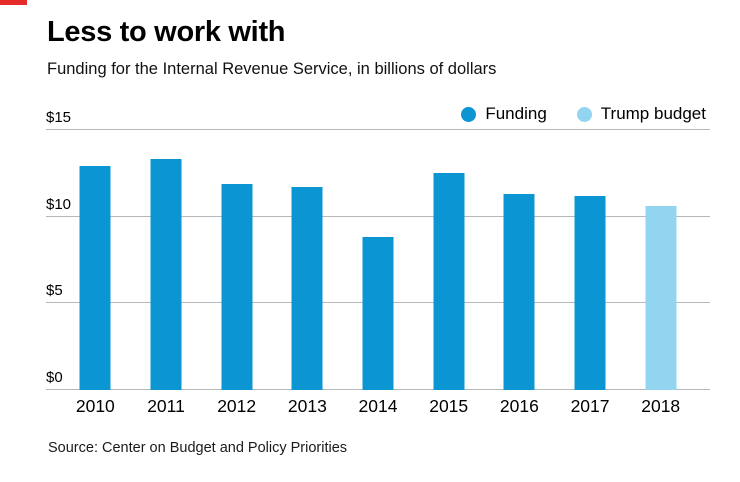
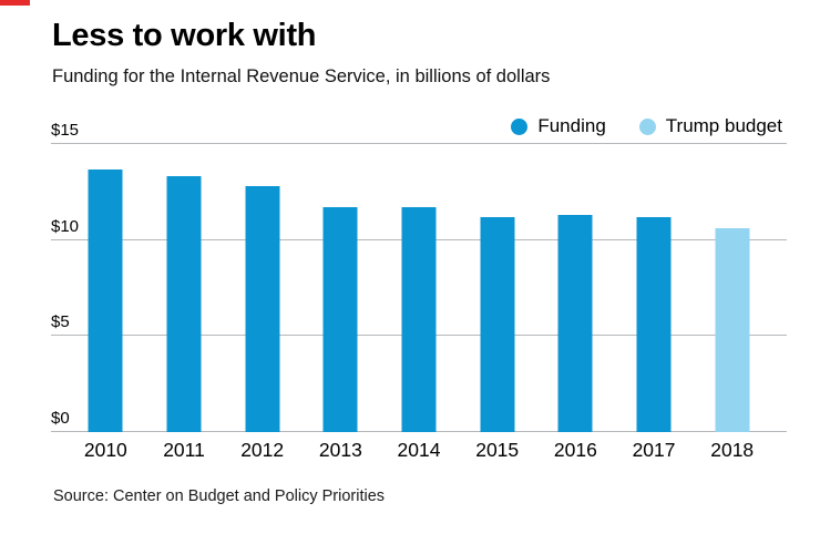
2010: $12.9 -> $13.7
2012: $11.9 -> $12.8
2014: $8.8 -> $11.7
2015: $12.5 -> $11.2
